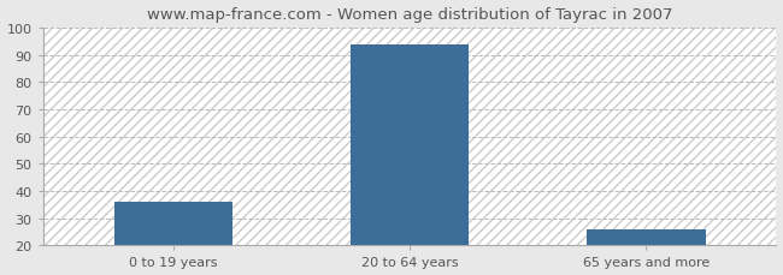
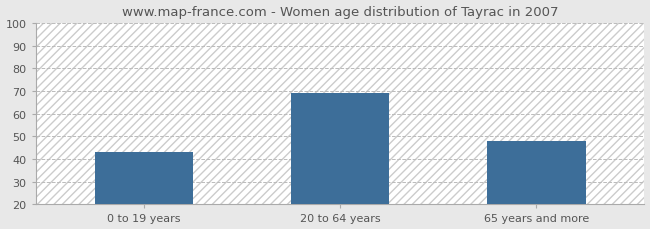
0 to 19 years: 36 -> 43
20 to 64 years: 94 -> 69
65 years and more: 26 -> 48
